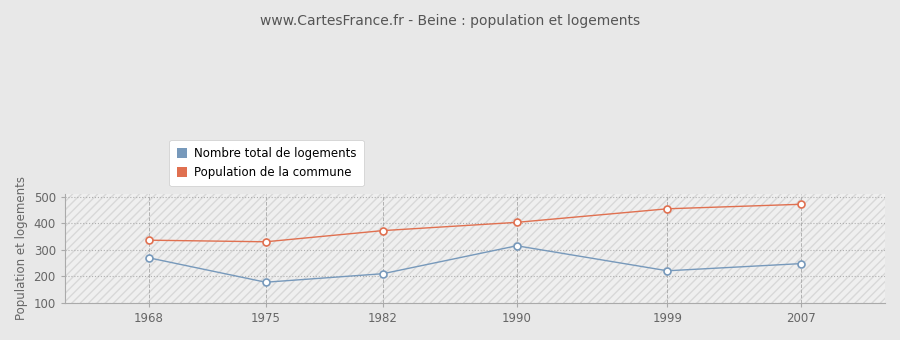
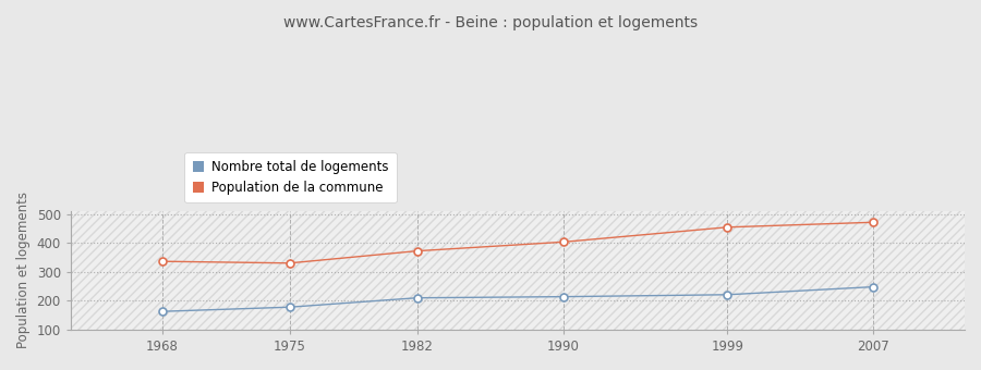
Nombre total de logements/1968: 270 -> 163
Nombre total de logements/1990: 315 -> 214
